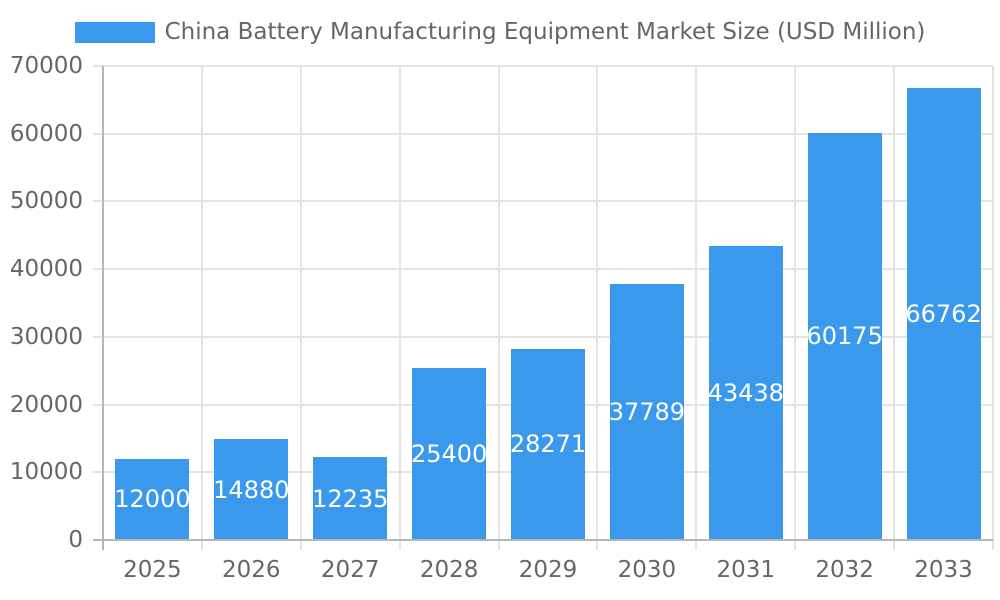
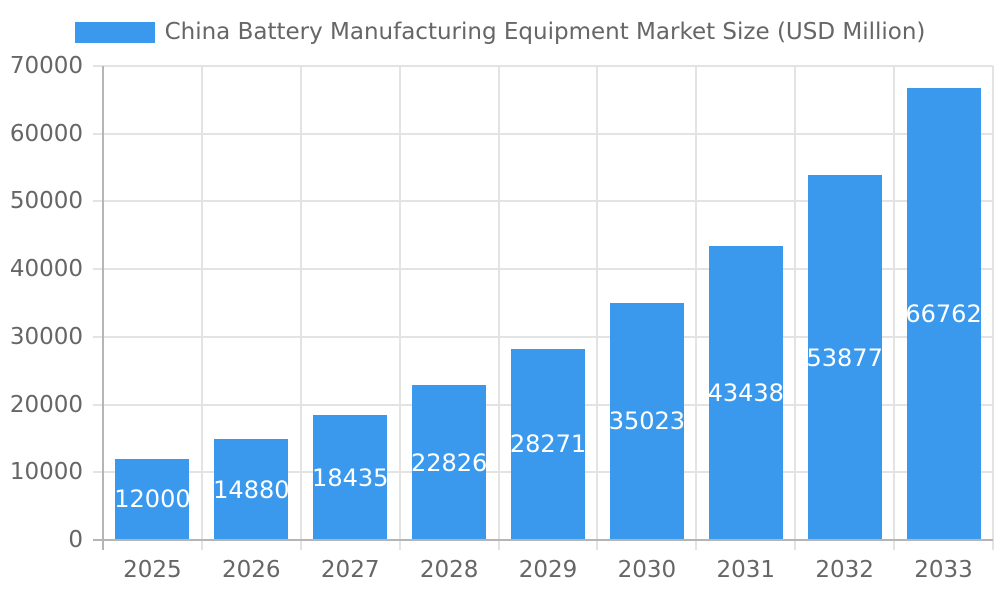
2027: 12235 -> 18435
2028: 25400 -> 22826
2030: 37789 -> 35023
2032: 60175 -> 53877
